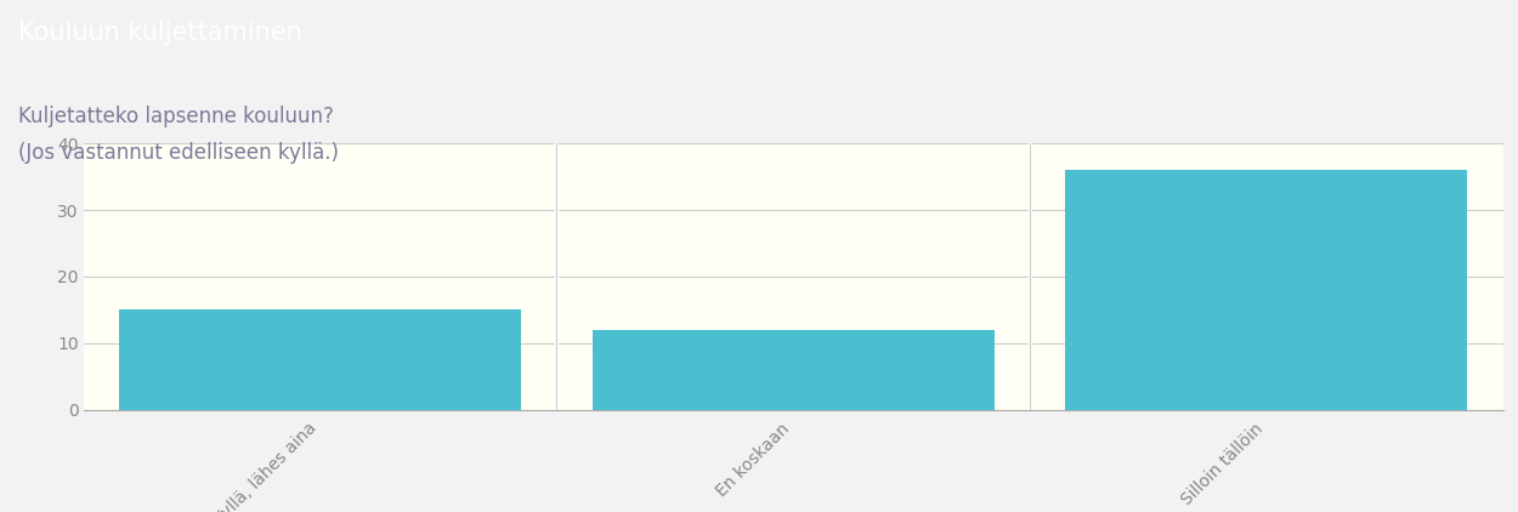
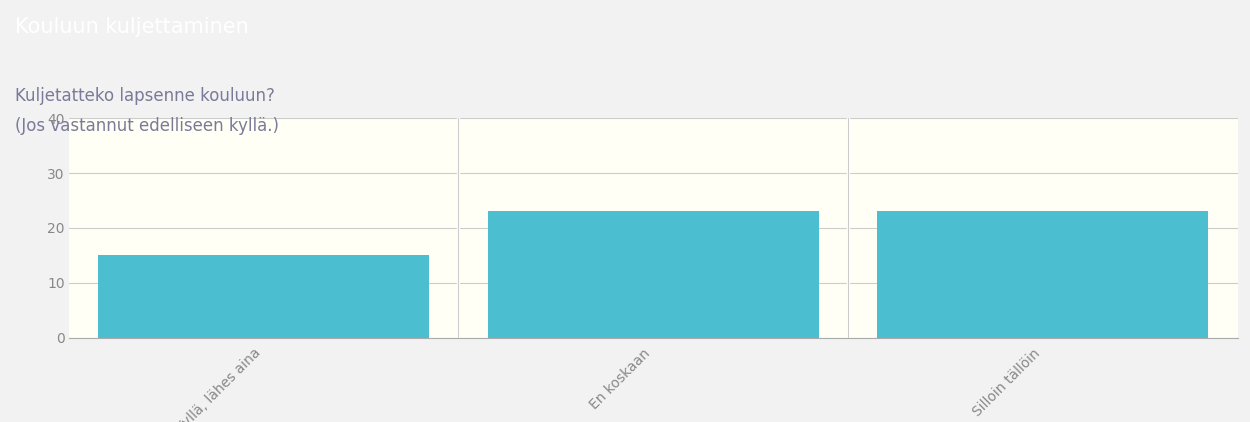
En koskaan: 12 -> 23
Silloin tällöin: 36 -> 23
